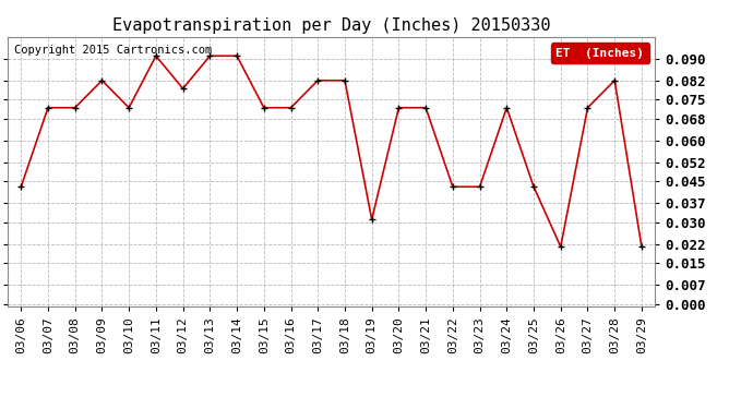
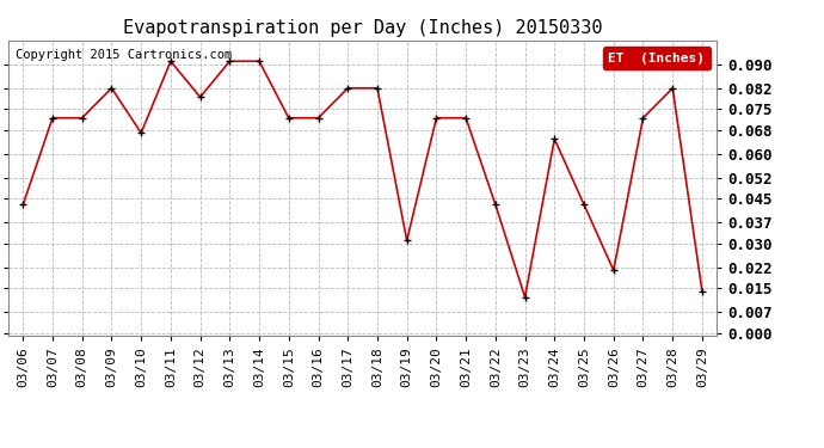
03/10: 0.072 -> 0.067
03/23: 0.043 -> 0.012
03/24: 0.072 -> 0.065
03/29: 0.021 -> 0.014
